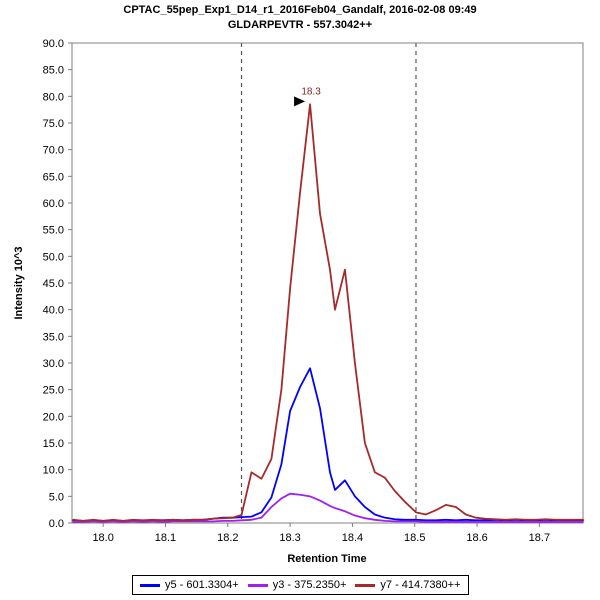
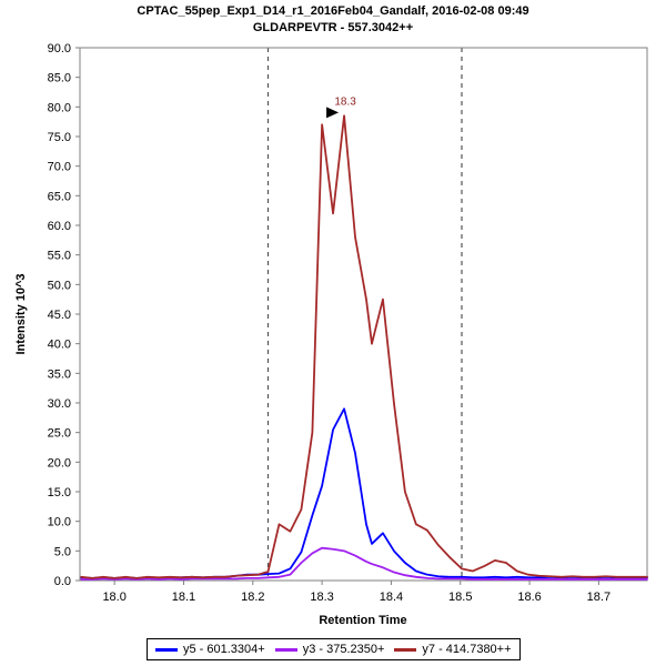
y5 - 601.3304+/18.3: 21 -> 16
y7 - 414.7380++/18.3: 44 -> 77
